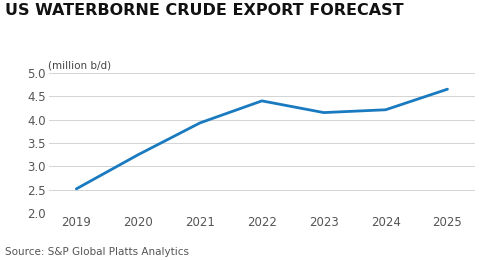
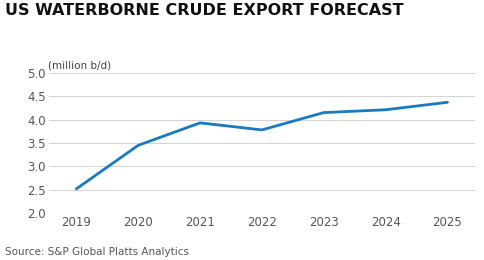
2020: 3.25 -> 3.45
2022: 4.40 -> 3.78
2025: 4.65 -> 4.37
